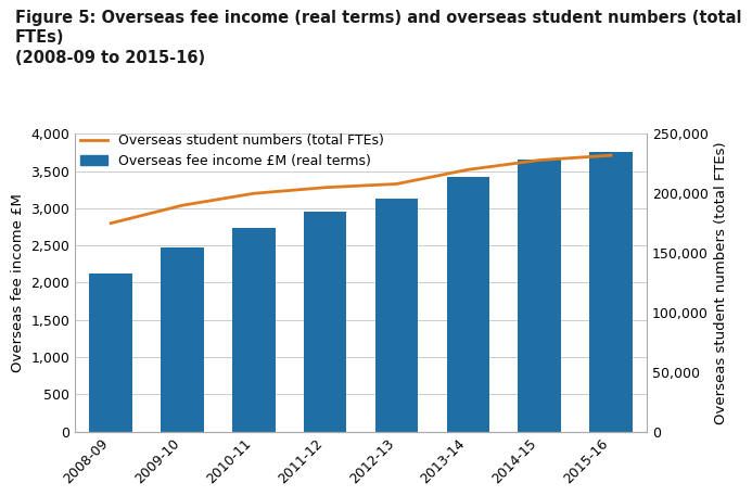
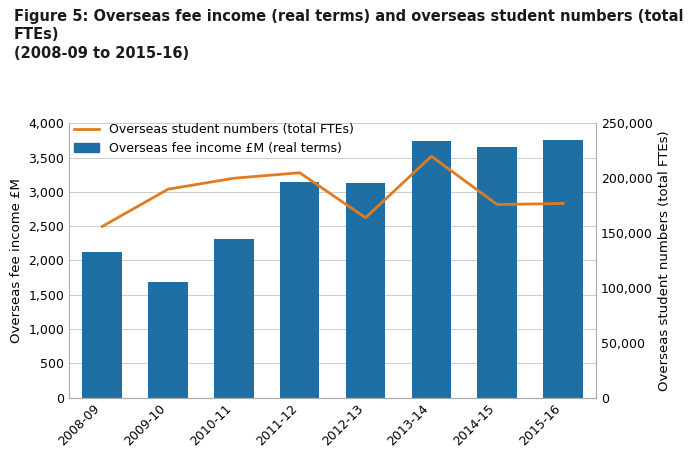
Overseas student numbers (total FTEs)/2008-09: 175,000 -> 156,000
Overseas fee income £M (real terms)/2009-10: 2,470 -> 1,680
Overseas fee income £M (real terms)/2010-11: 2,740 -> 2,320
Overseas fee income £M (real terms)/2011-12: 2,960 -> 3,140
Overseas student numbers (total FTEs)/2012-13: 208,000 -> 164,000
Overseas fee income £M (real terms)/2013-14: 3,420 -> 3,740
Overseas student numbers (total FTEs)/2014-15: 228,000 -> 176,000
Overseas student numbers (total FTEs)/2015-16: 232,000 -> 177,000
